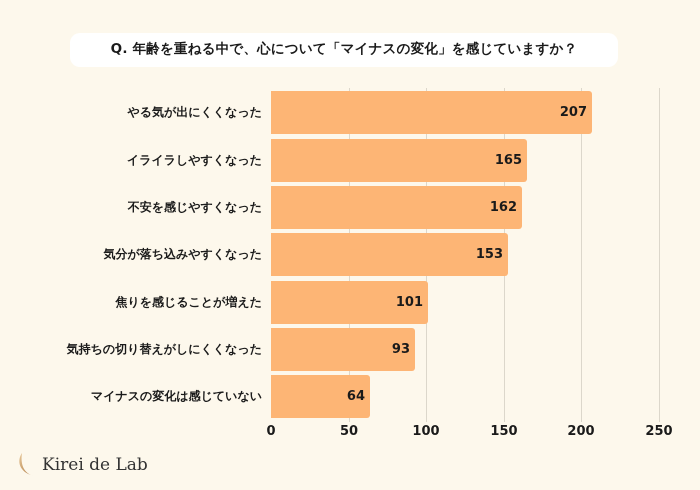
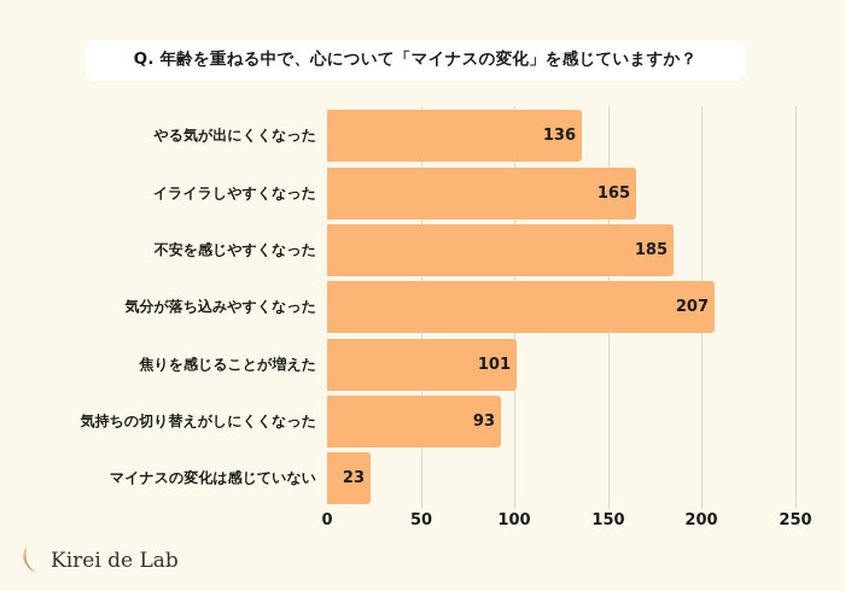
やる気が出にくくなった: 207 -> 136
不安を感じやすくなった: 162 -> 185
気分が落ち込みやすくなった: 153 -> 207
マイナスの変化は感じていない: 64 -> 23
